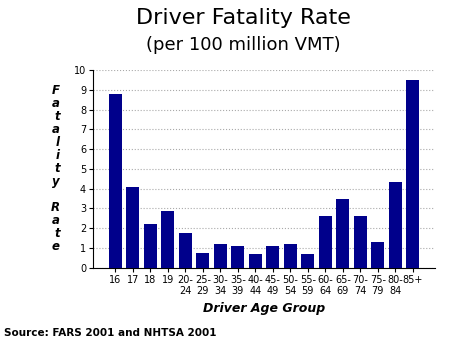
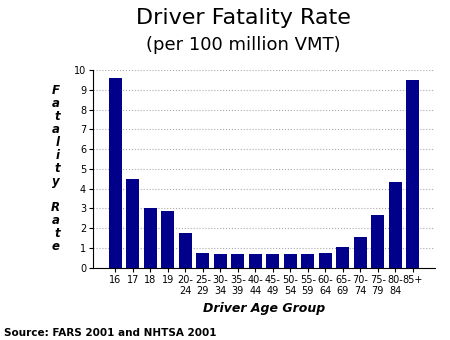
16: 8.8 -> 9.6
17: 4.1 -> 4.5
18: 2.2 -> 3.0
30- 34: 1.2 -> 0.7
35- 39: 1.1 -> 0.7
45- 49: 1.1 -> 0.7
50- 54: 1.2 -> 0.7
60- 64: 2.6 -> 0.8
65- 69: 3.5 -> 1.1
70- 74: 2.6 -> 1.6
75- 79: 1.3 -> 2.6
